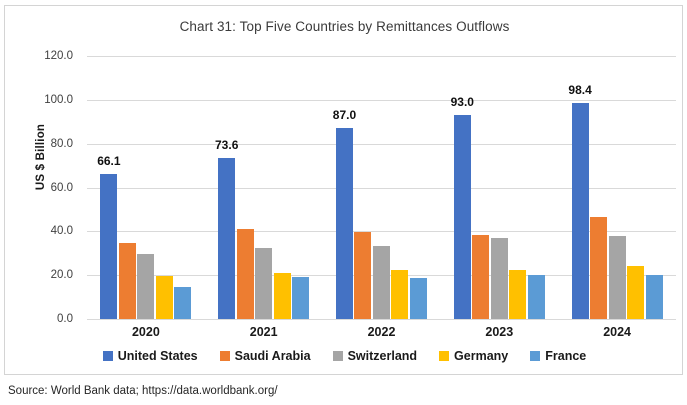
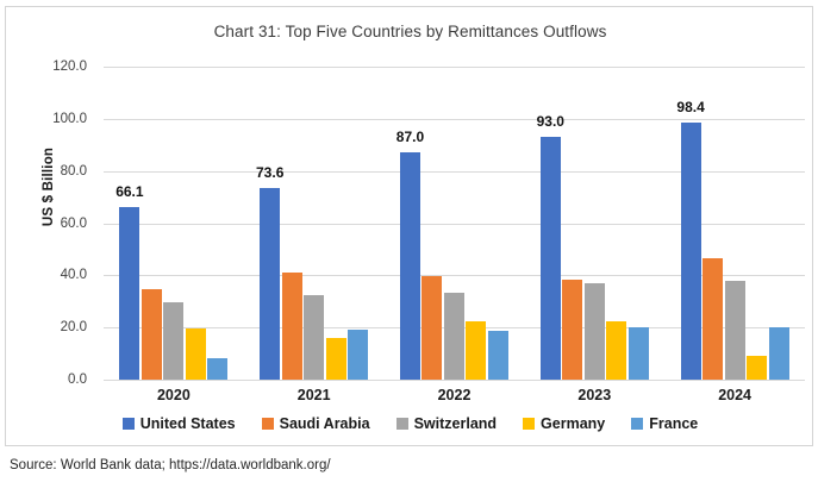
France/2020: 14 -> 8
Germany/2021: 21 -> 16
Germany/2024: 24 -> 9
